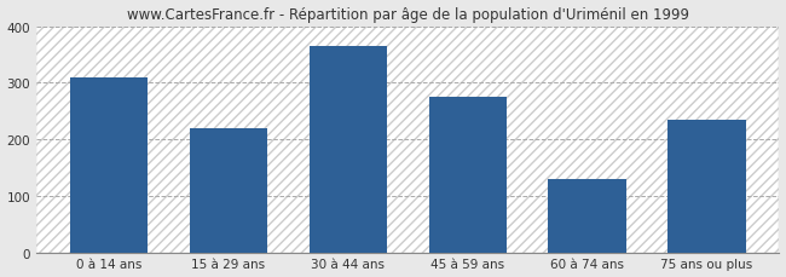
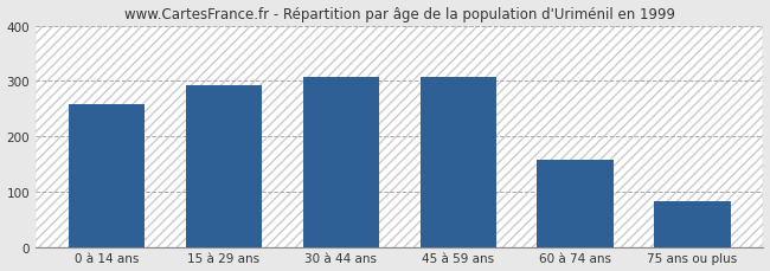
0 à 14 ans: 310 -> 258
15 à 29 ans: 220 -> 291
30 à 44 ans: 365 -> 308
45 à 59 ans: 275 -> 306
60 à 74 ans: 130 -> 157
75 ans ou plus: 235 -> 83
